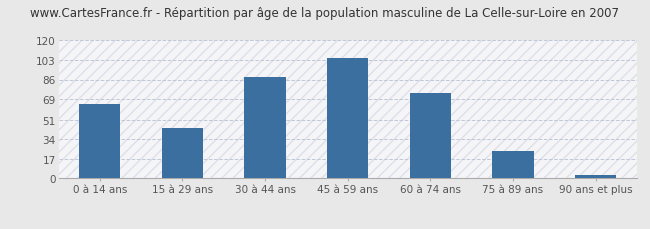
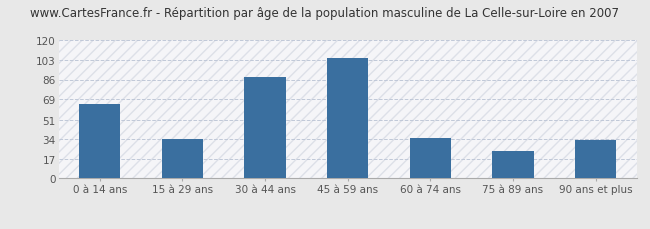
15 à 29 ans: 44 -> 34
60 à 74 ans: 74 -> 35
90 ans et plus: 3 -> 33
